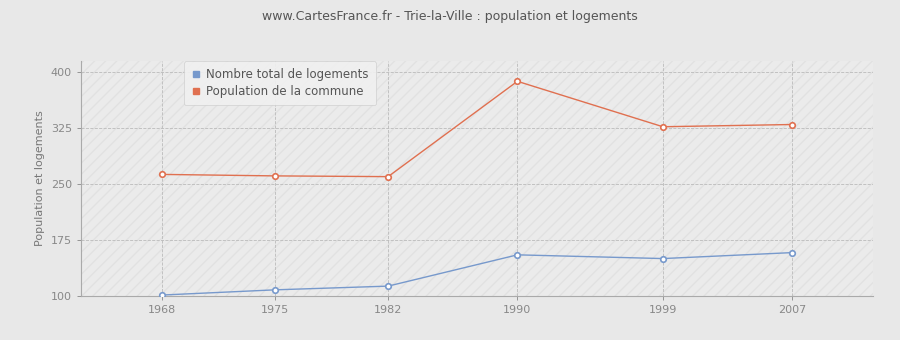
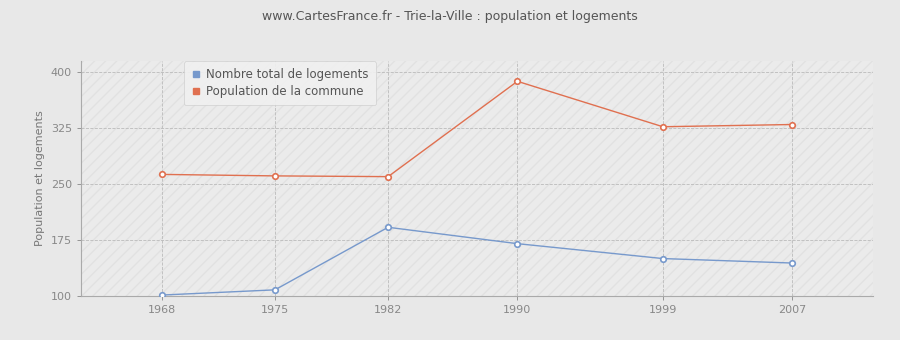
Nombre total de logements/1982: 113 -> 192
Nombre total de logements/1990: 155 -> 170
Nombre total de logements/2007: 158 -> 144
